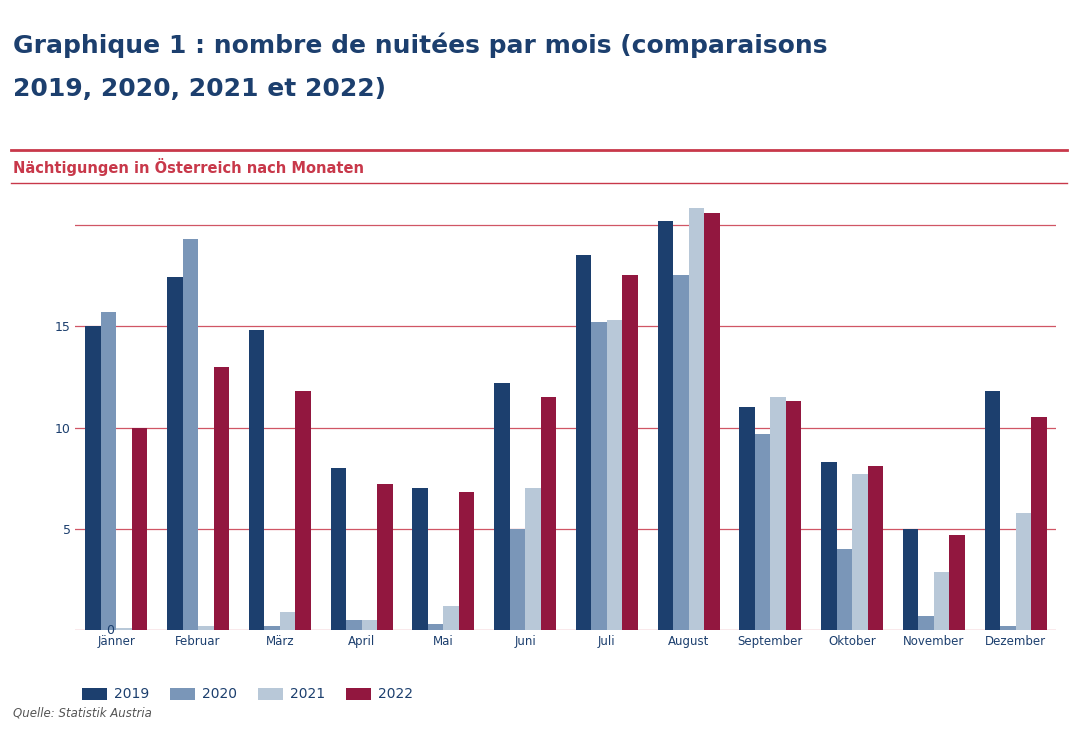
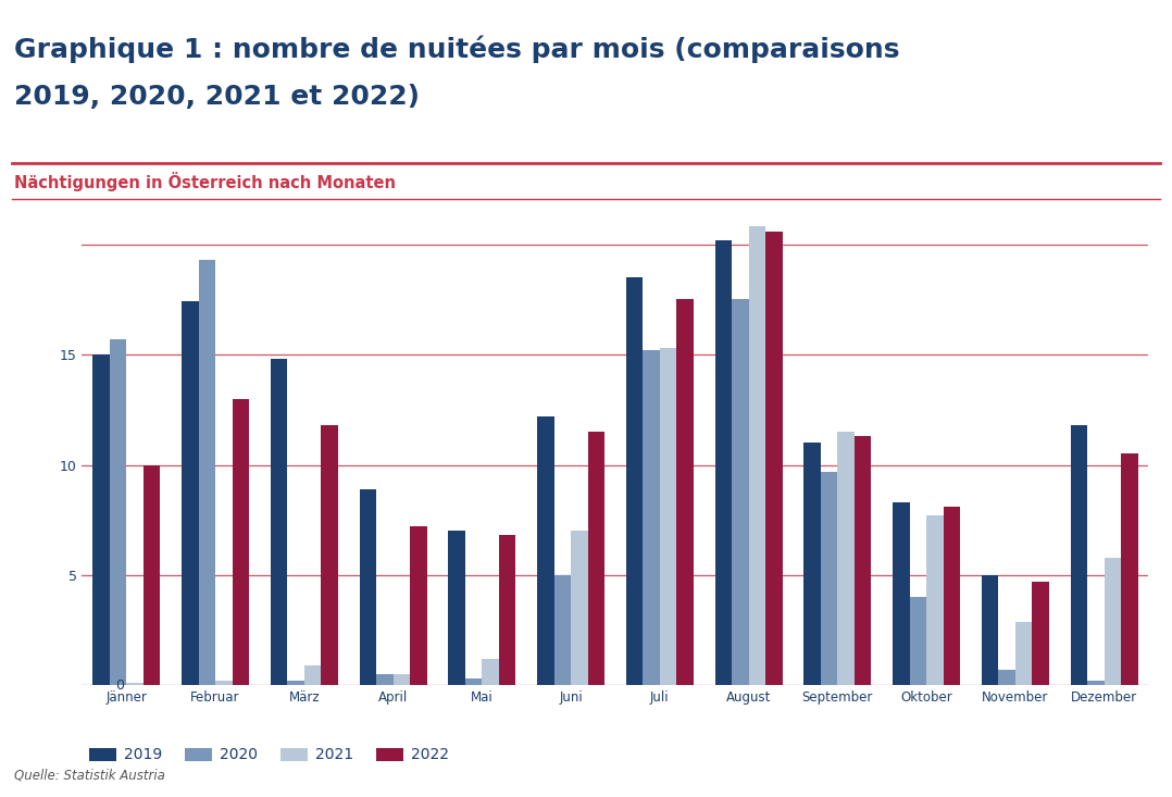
2019/April: 8.0 -> 8.9
